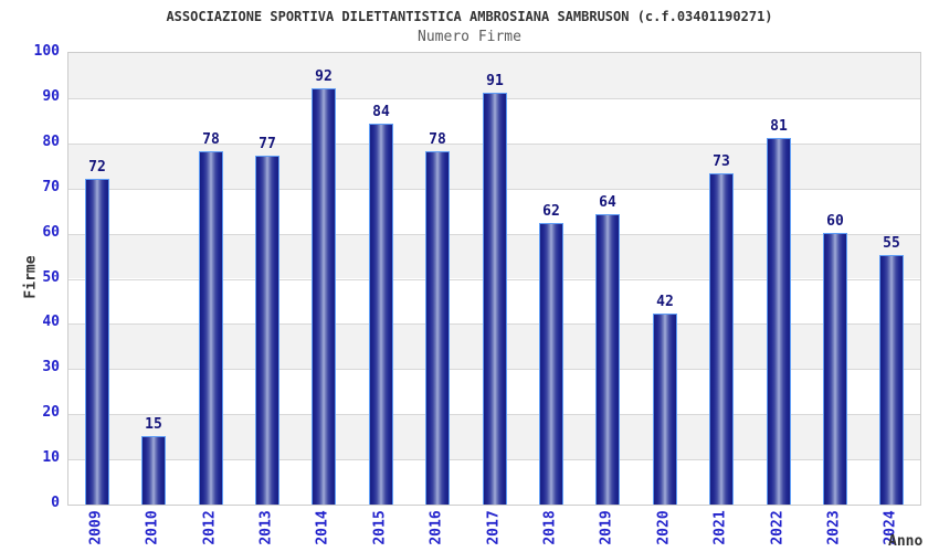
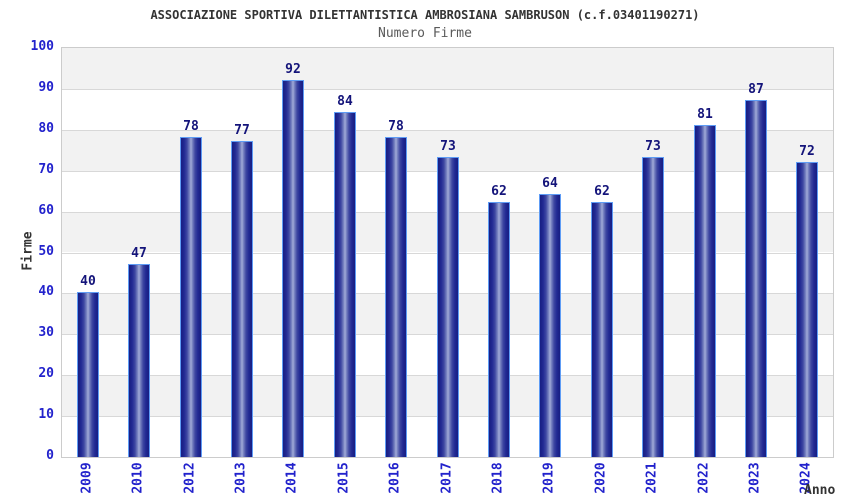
2009: 72 -> 40
2010: 15 -> 47
2017: 91 -> 73
2020: 42 -> 62
2023: 60 -> 87
2024: 55 -> 72
